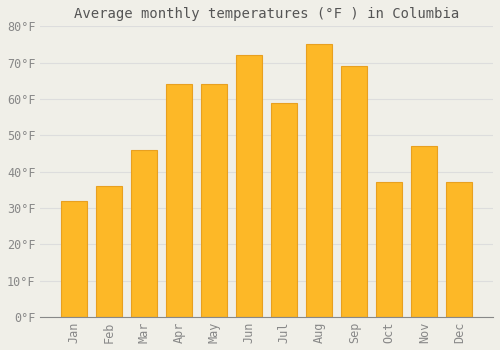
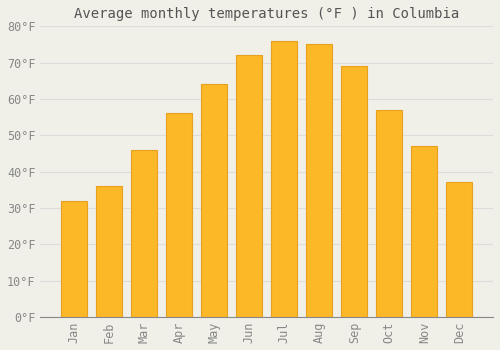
Apr: 64°F -> 56°F
Jul: 59°F -> 76°F
Oct: 37°F -> 57°F
